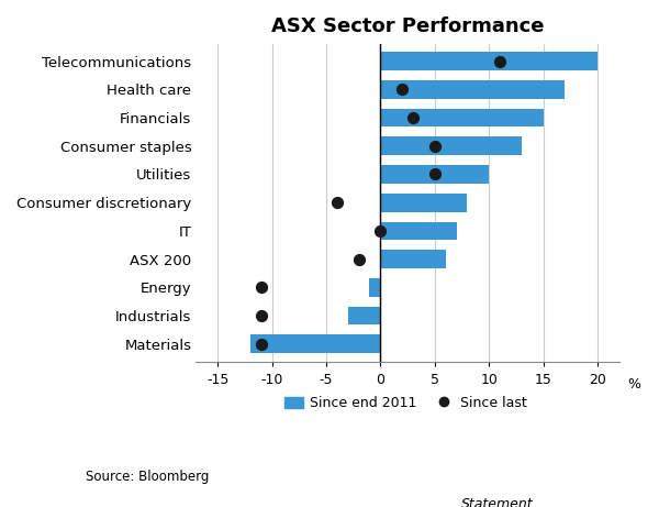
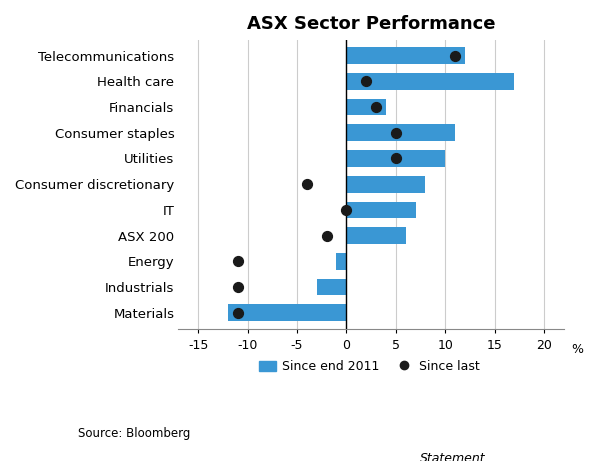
Since end 2011/Telecommunications: 20 -> 12
Since end 2011/Financials: 15 -> 4
Since end 2011/Consumer staples: 13 -> 11
